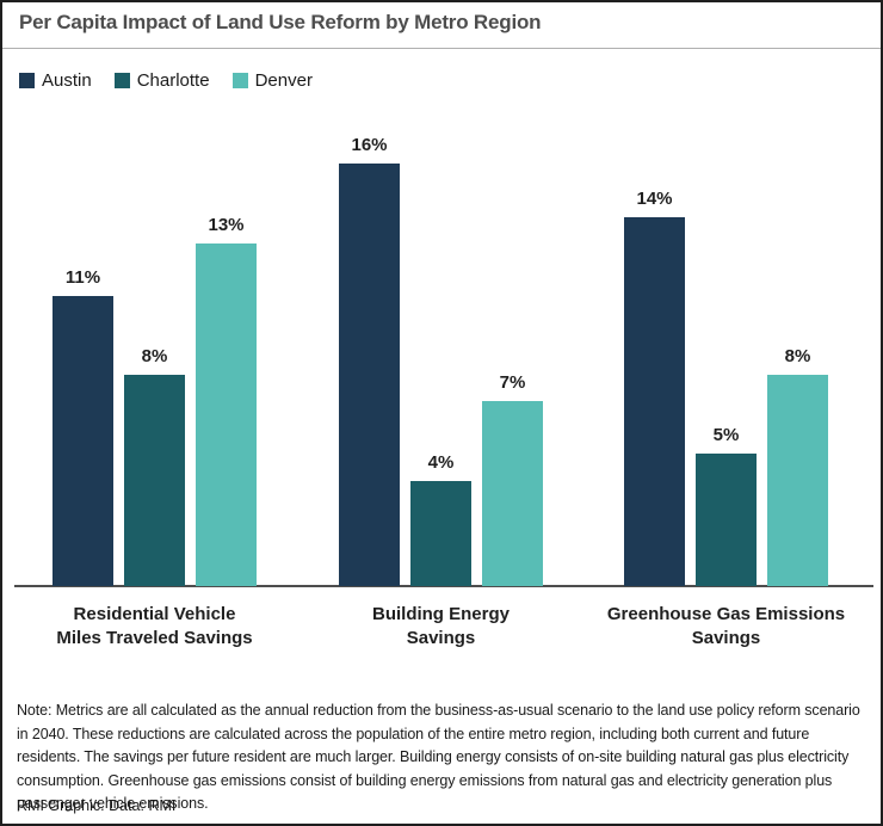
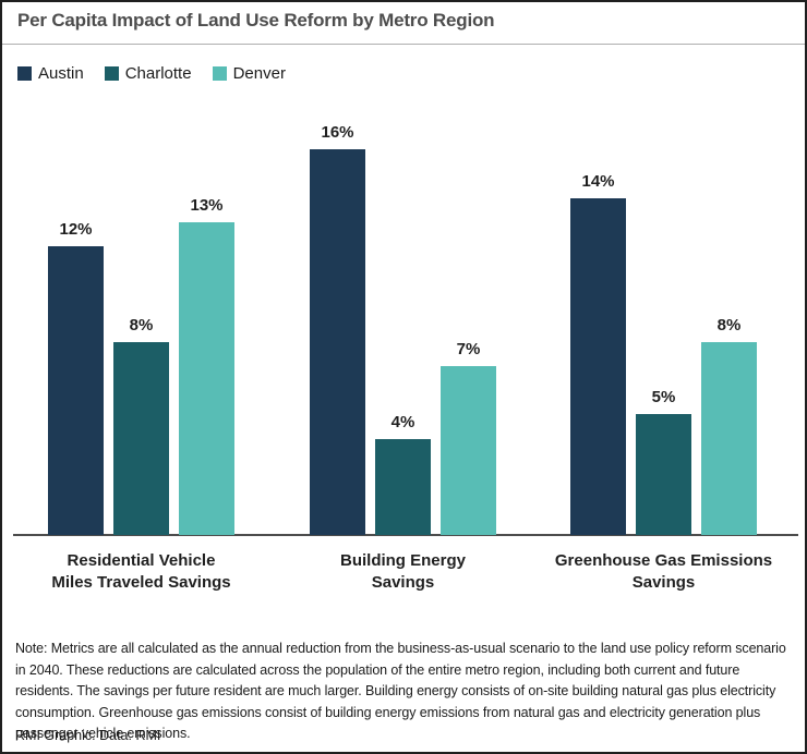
Austin/Residential Vehicle Miles Traveled Savings: 11% -> 12%
